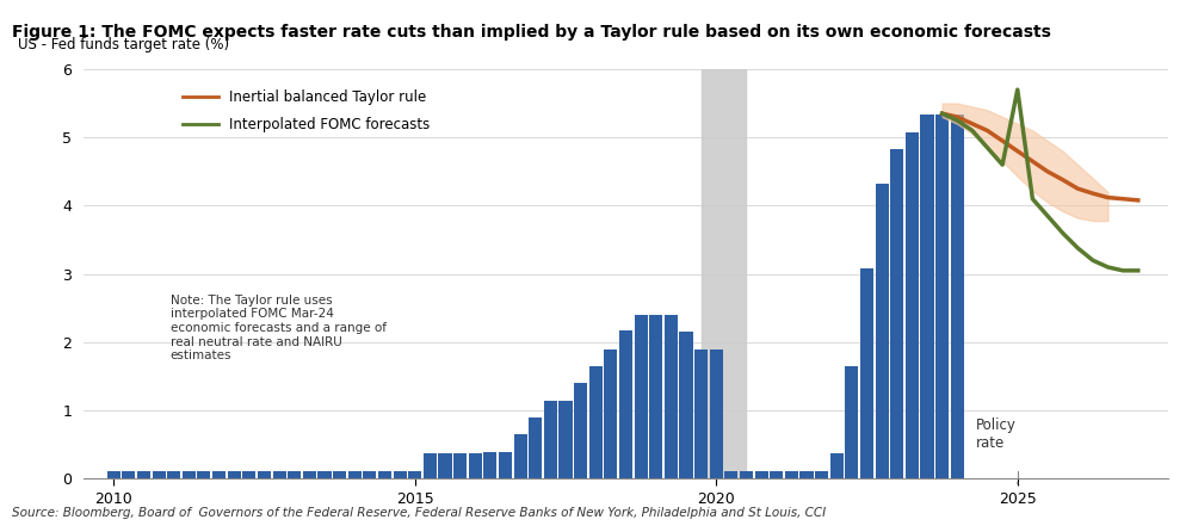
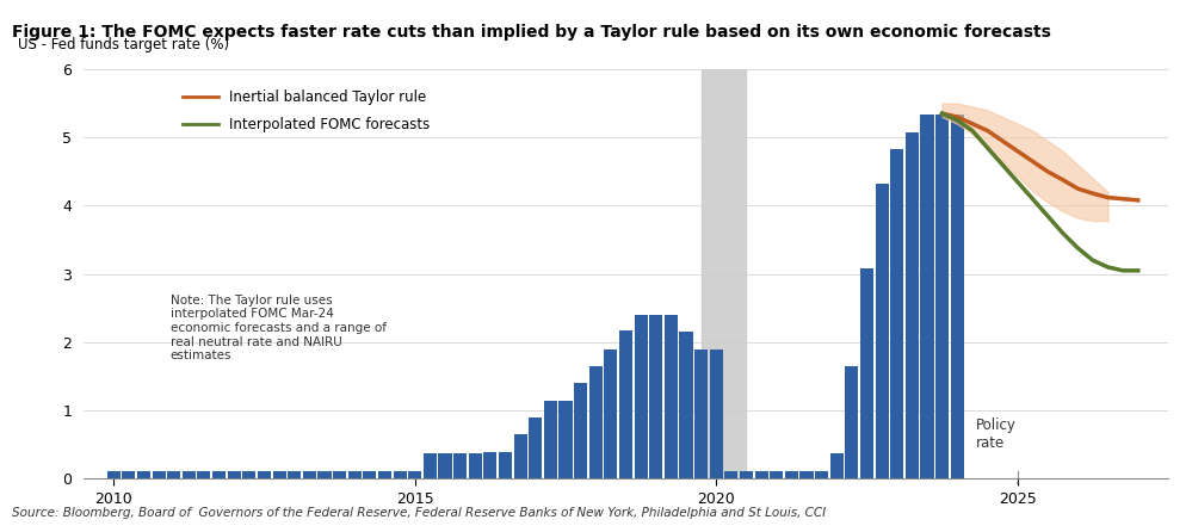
Interpolated FOMC forecasts/2025: 5.70 -> 4.35
